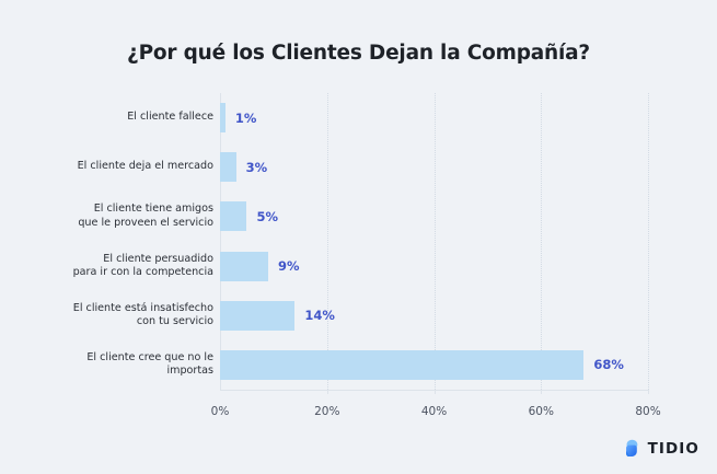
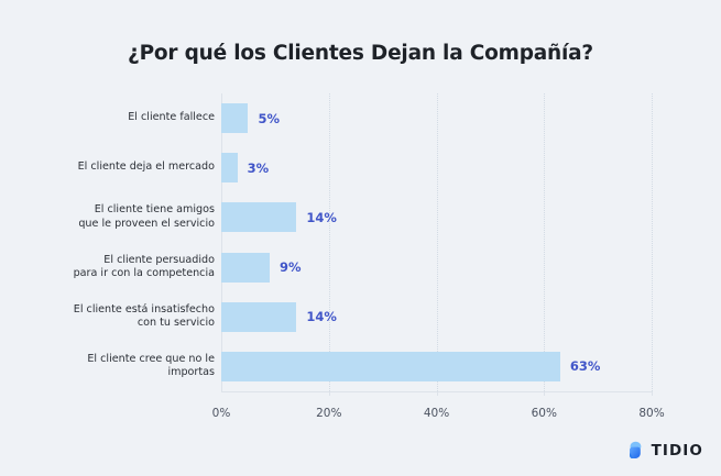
El cliente fallece: 1% -> 5%
El cliente tiene amigos que le proveen el servicio: 5% -> 14%
El cliente cree que no le importas: 68% -> 63%
